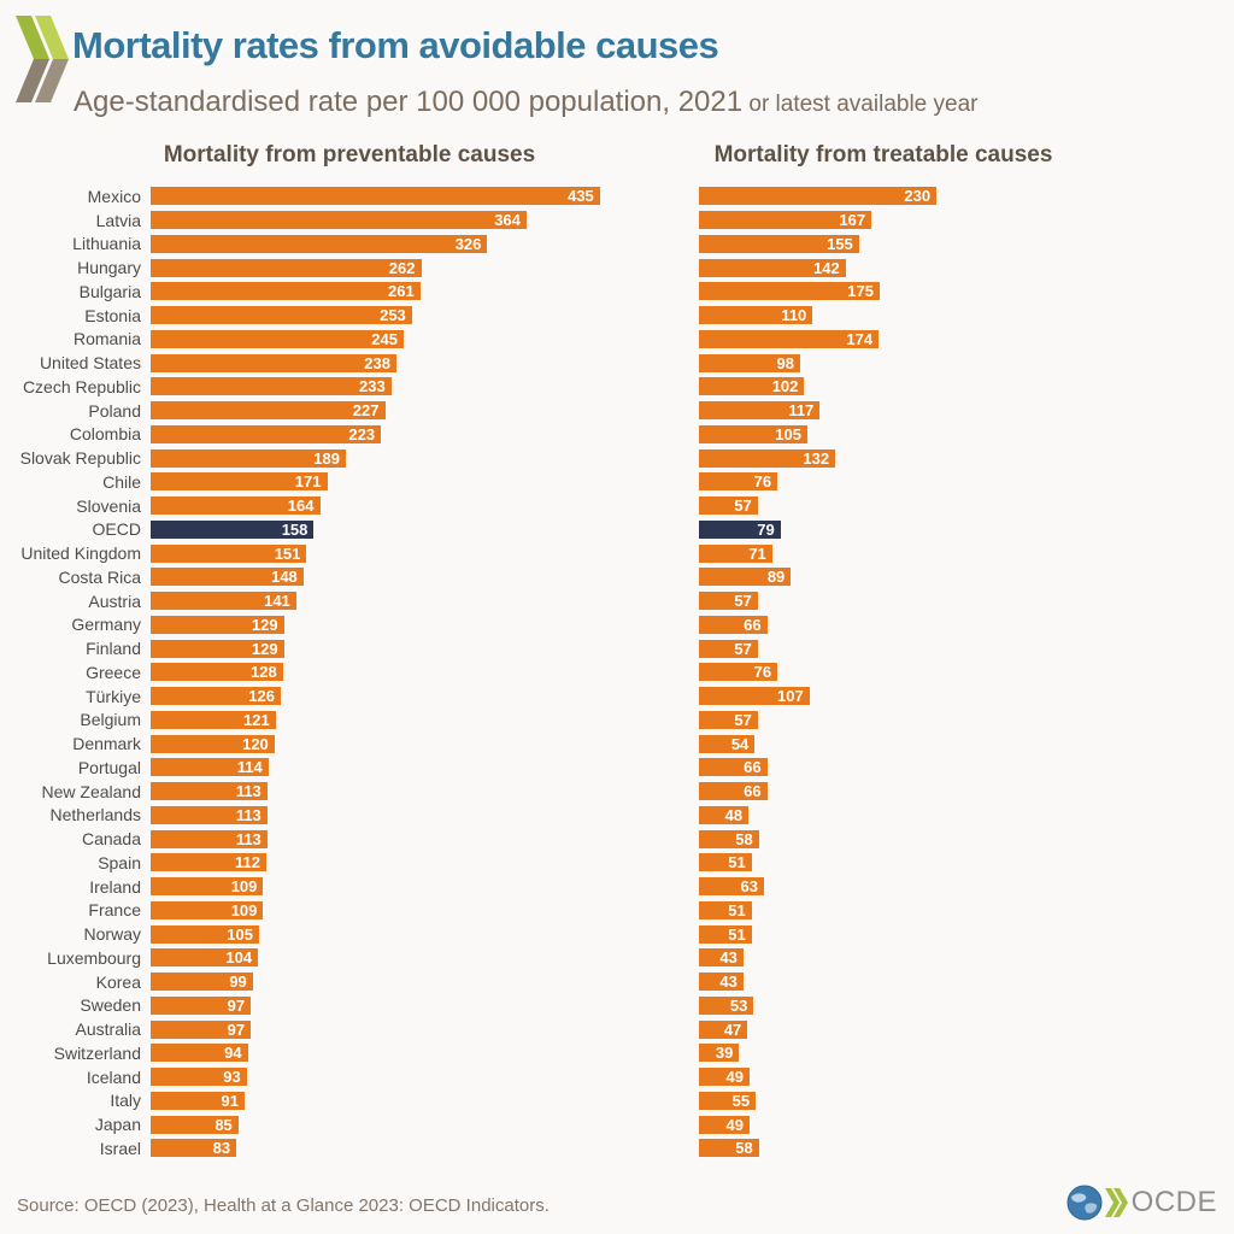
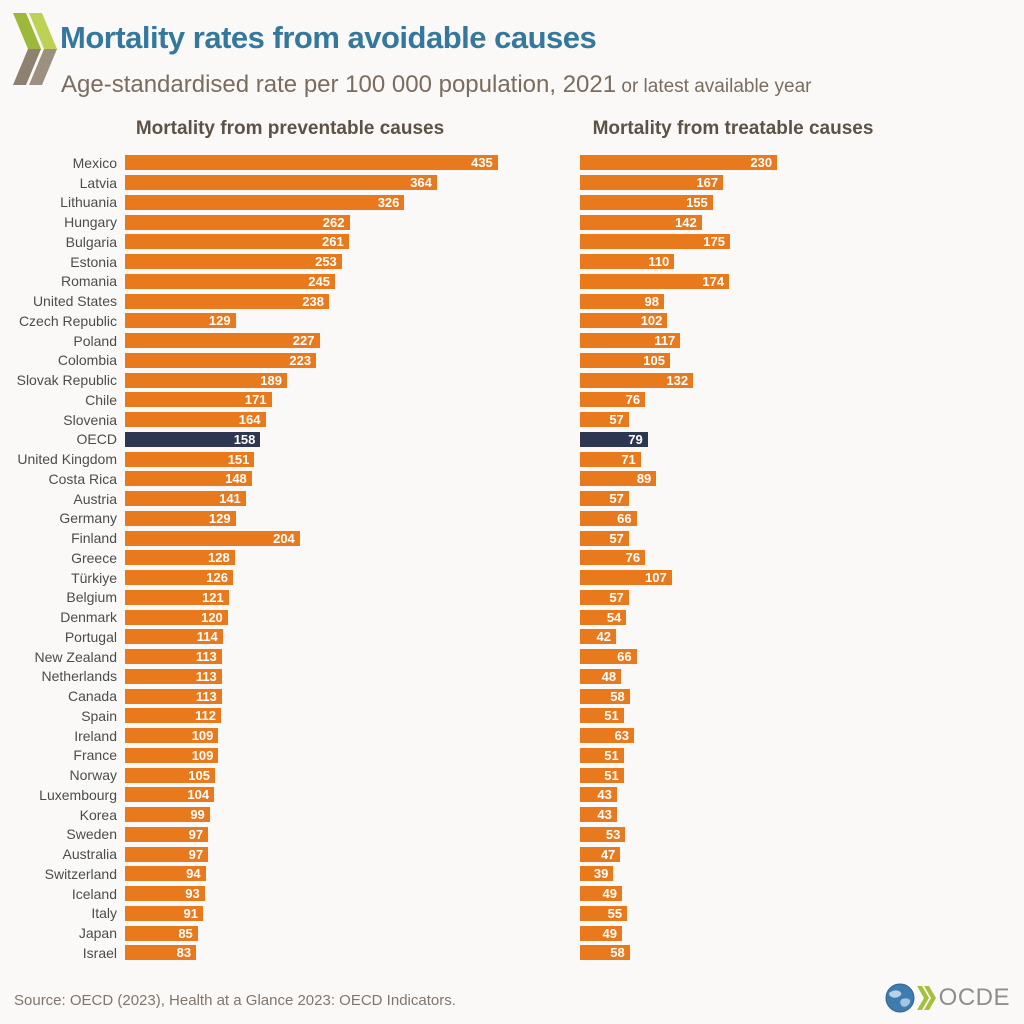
Mortality from preventable causes/Czech Republic: 233 -> 129
Mortality from preventable causes/Finland: 129 -> 204
Mortality from treatable causes/Portugal: 66 -> 42
